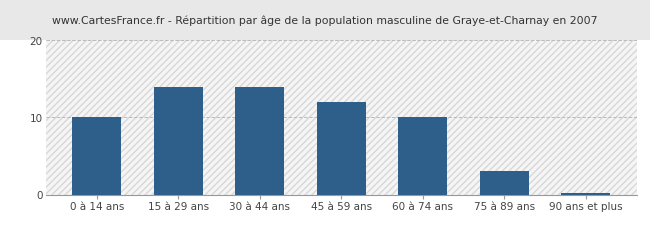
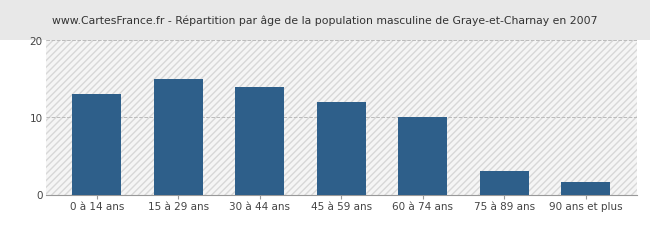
0 à 14 ans: 10.0 -> 13.0
15 à 29 ans: 14.0 -> 15.0
90 ans et plus: 0.2 -> 1.6
